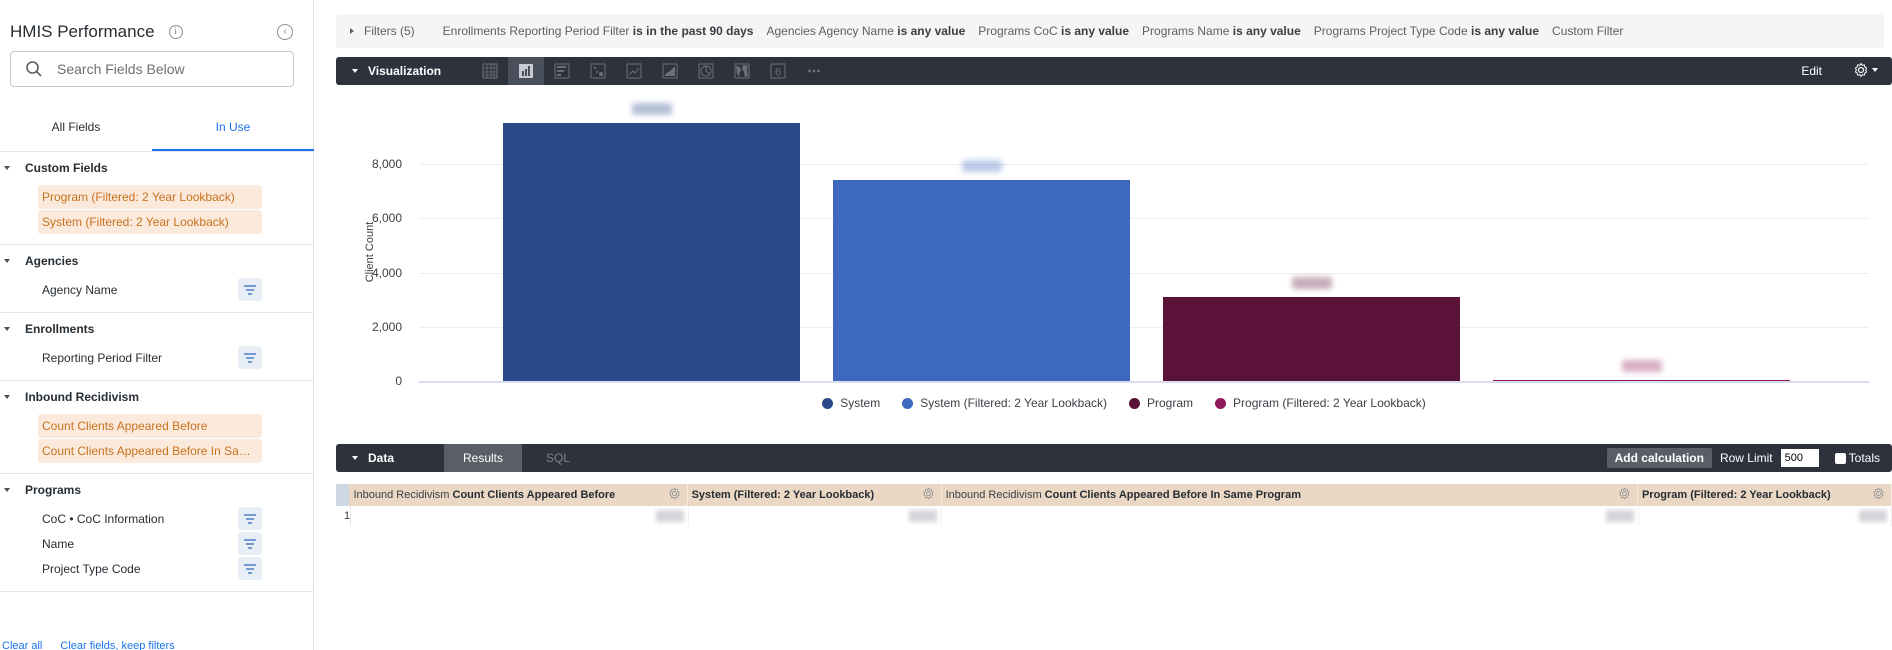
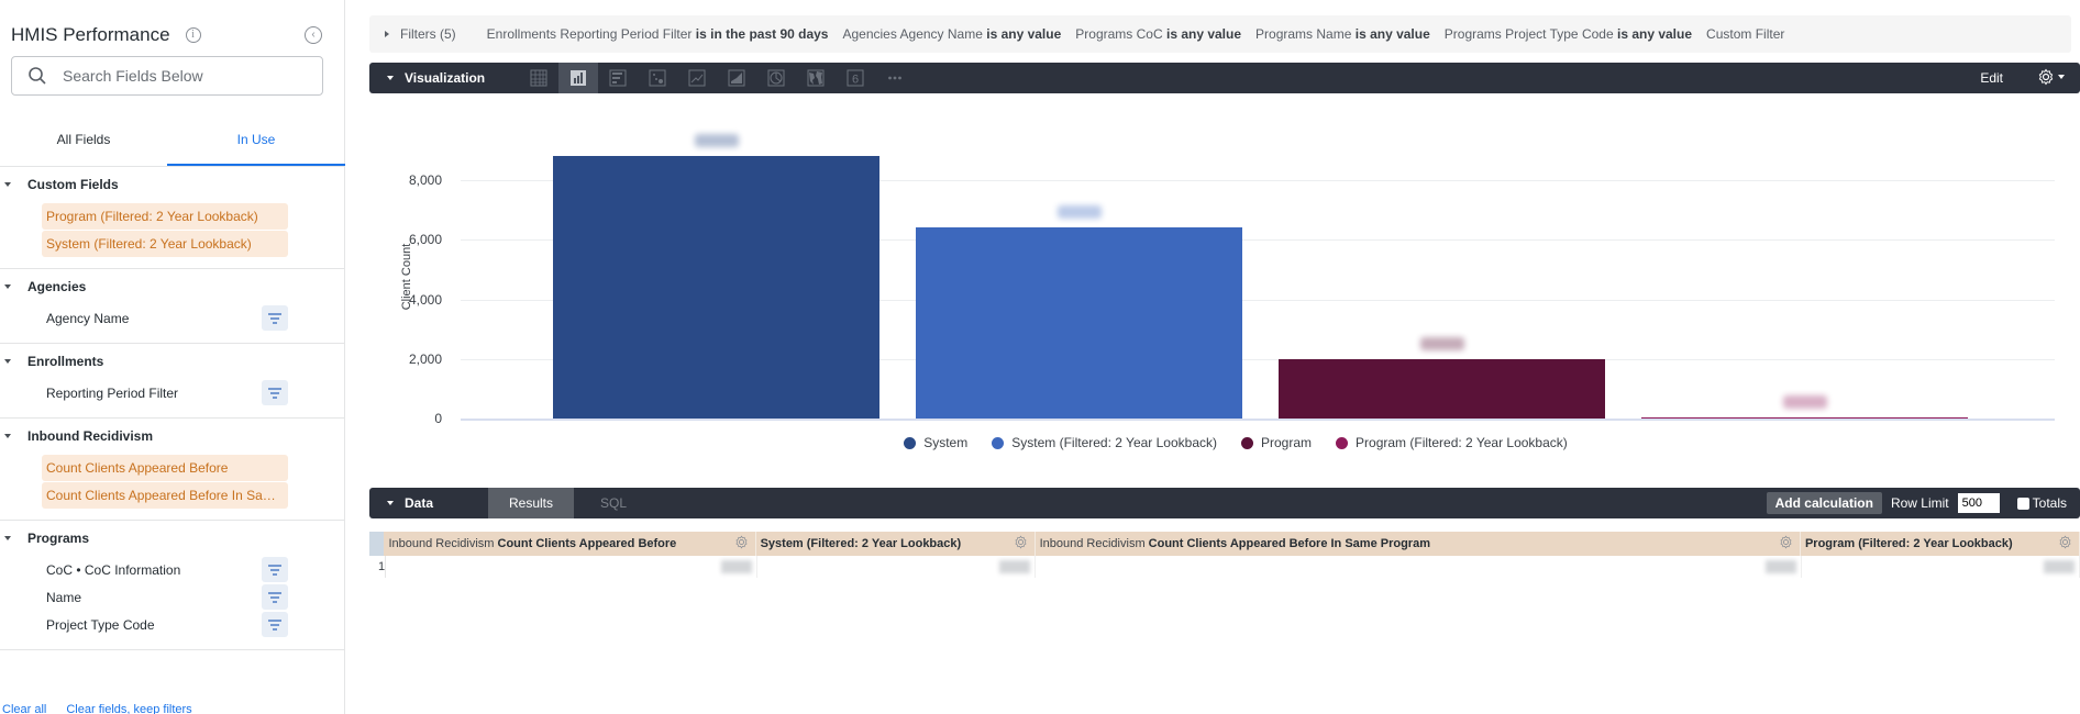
System: 9500 -> 8800
System (Filtered: 2 Year Lookback): 7400 -> 6400
Program: 3100 -> 2000
